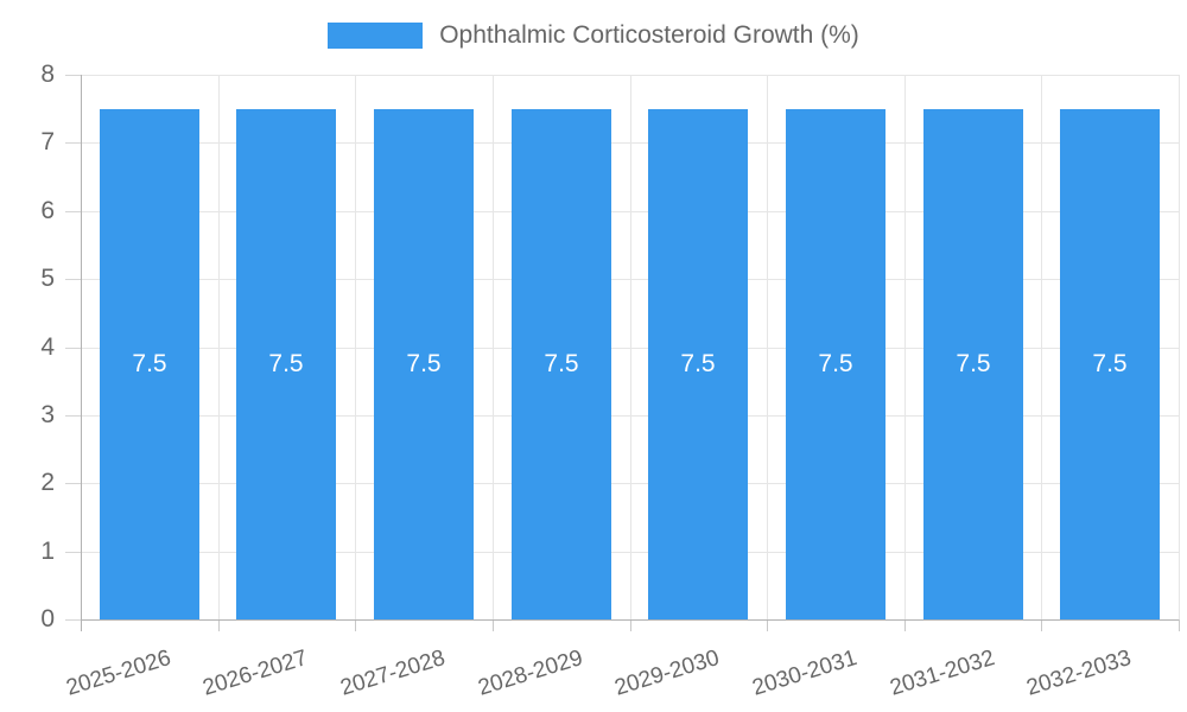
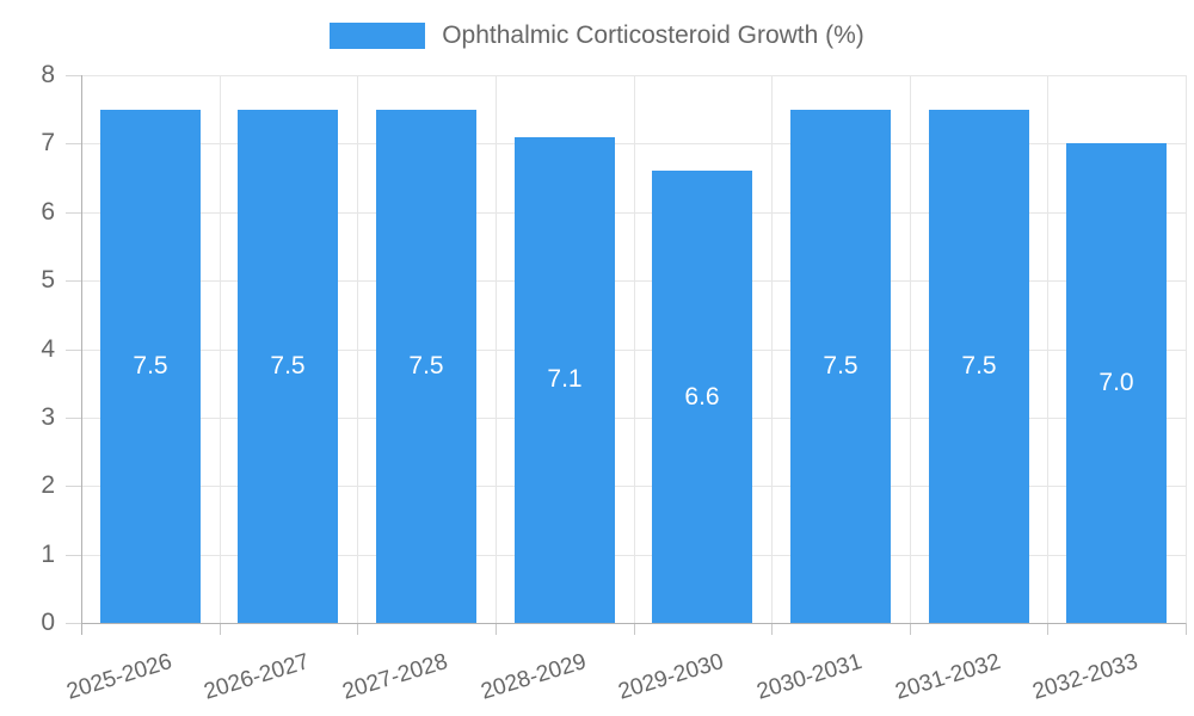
2028-2029: 7.5 -> 7.1
2029-2030: 7.5 -> 6.6
2032-2033: 7.5 -> 7.0
